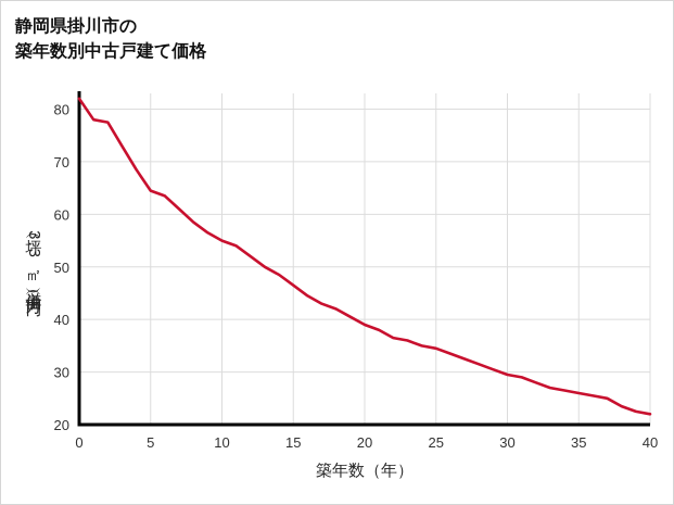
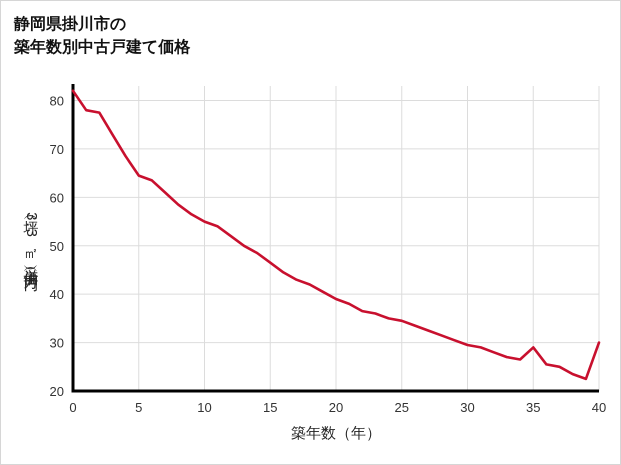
35: 26 -> 29
40: 22 -> 30
